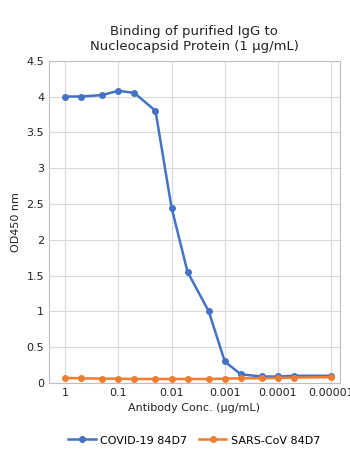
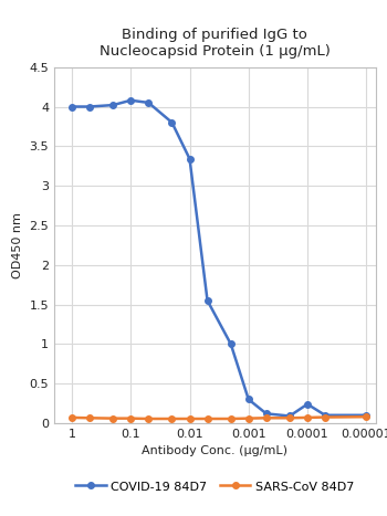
COVID-19 84D7/0.01: 2.45 -> 3.34
COVID-19 84D7/0.0001: 0.09 -> 0.24
